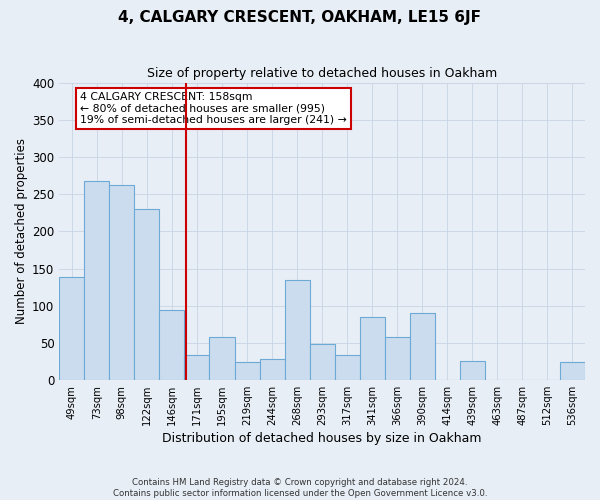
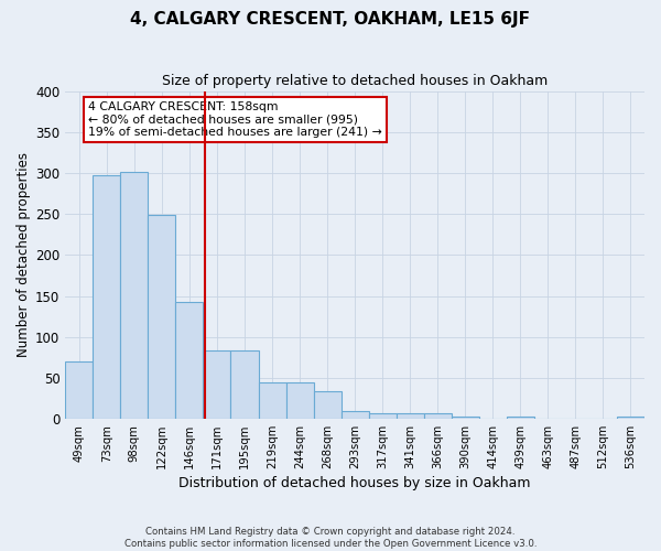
49sqm: 138 -> 70
73sqm: 268 -> 297
98sqm: 262 -> 302
122sqm: 230 -> 249
146sqm: 94 -> 143
171sqm: 34 -> 83
195sqm: 58 -> 83
219sqm: 24 -> 44
244sqm: 28 -> 44
268sqm: 134 -> 33
293sqm: 48 -> 9
317sqm: 34 -> 6
341sqm: 84 -> 6
366sqm: 58 -> 6
390sqm: 90 -> 2
439sqm: 26 -> 3
536sqm: 24 -> 2
